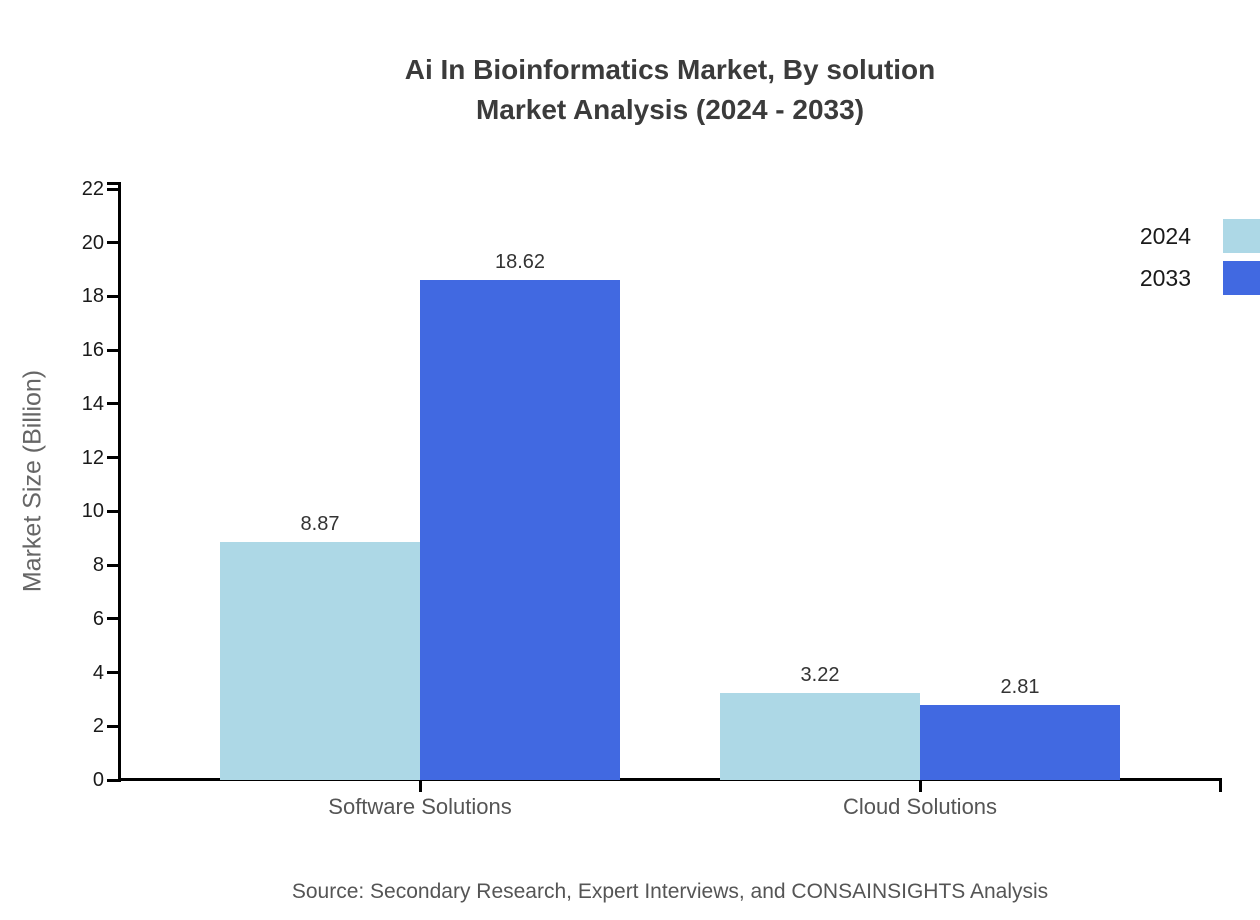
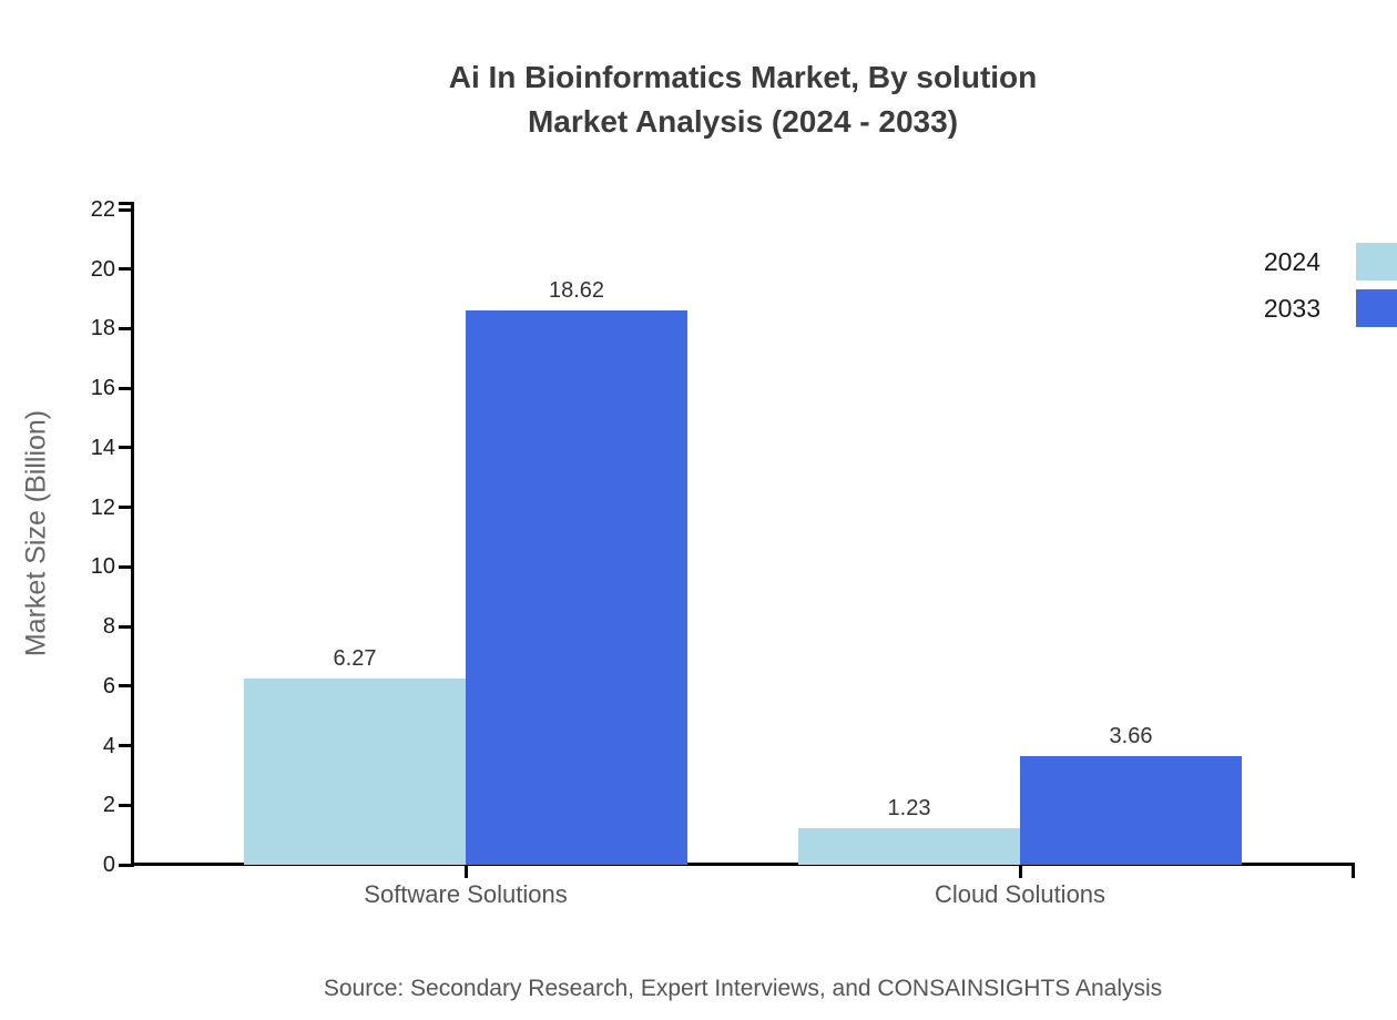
2024/Software Solutions: 8.87 -> 6.27
2024/Cloud Solutions: 3.22 -> 1.23
2033/Cloud Solutions: 2.81 -> 3.66
